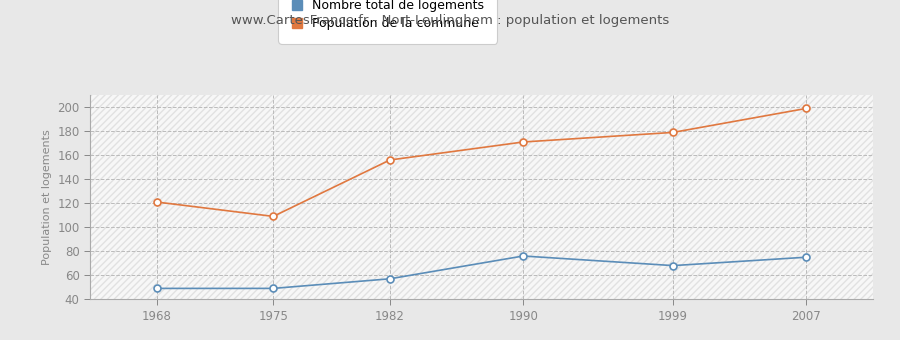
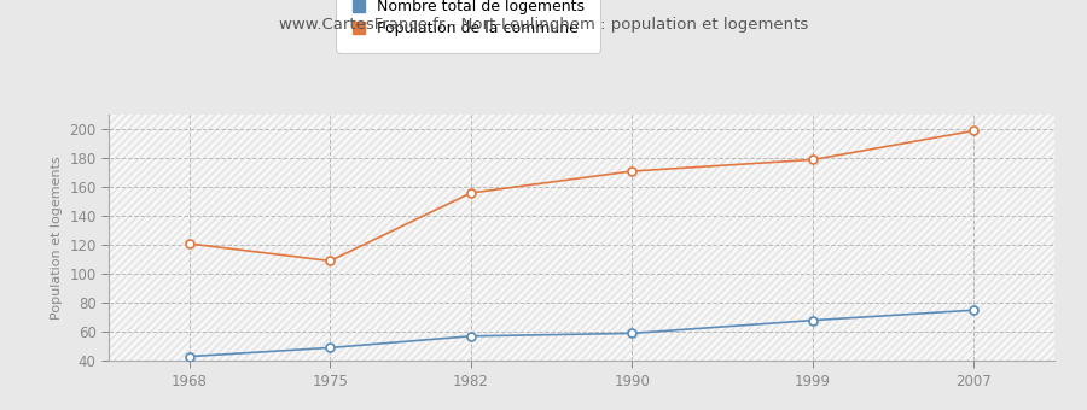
Nombre total de logements/1968: 49 -> 43
Nombre total de logements/1990: 76 -> 59
